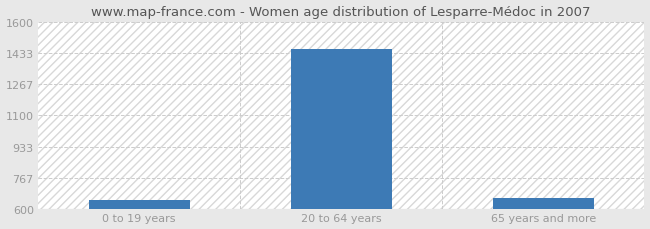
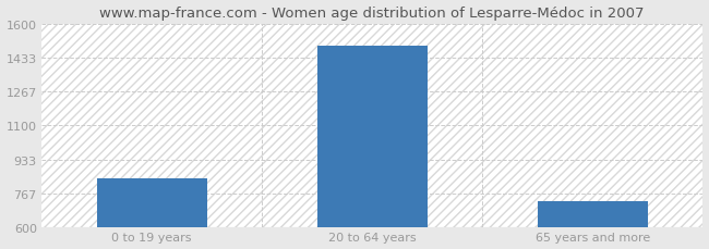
0 to 19 years: 650 -> 840
20 to 64 years: 1450 -> 1490
65 years and more: 660 -> 730
